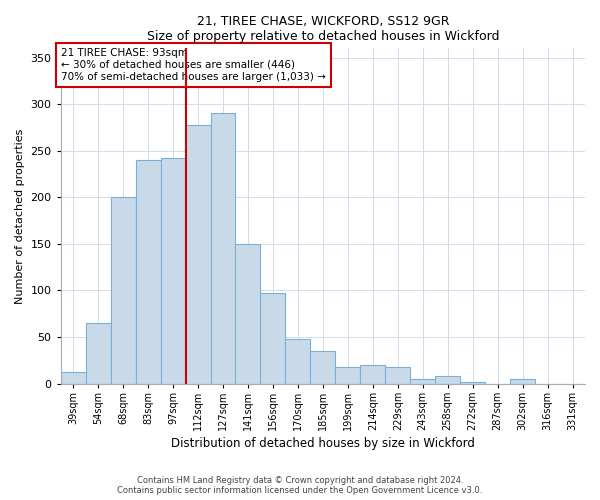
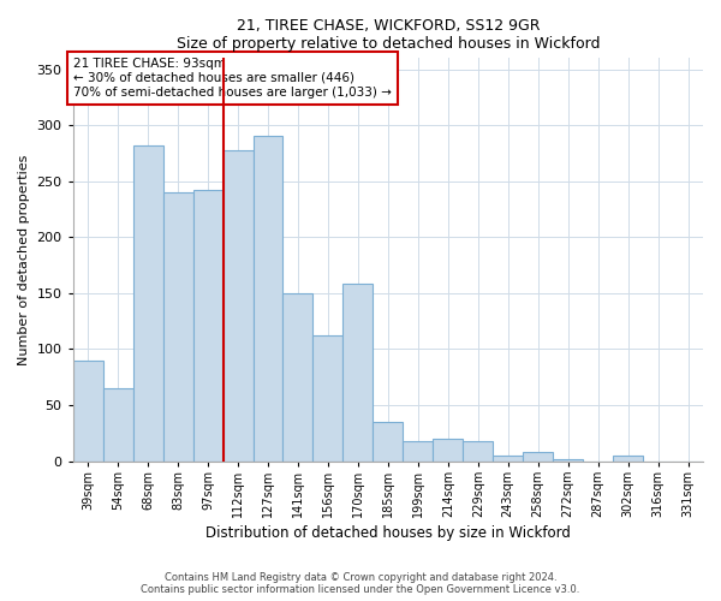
39sqm: 13 -> 90
68sqm: 200 -> 282
156sqm: 97 -> 112
170sqm: 48 -> 158
